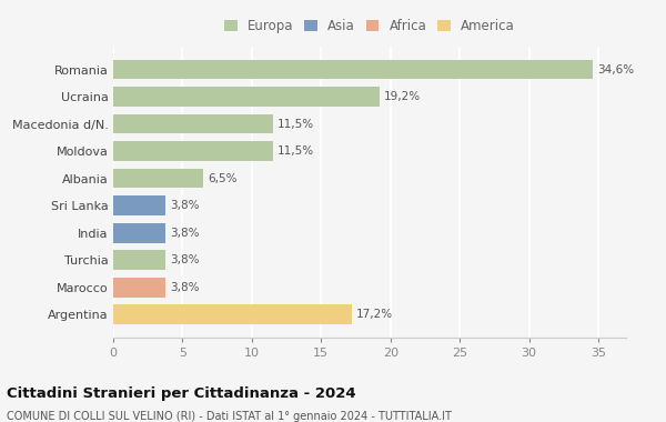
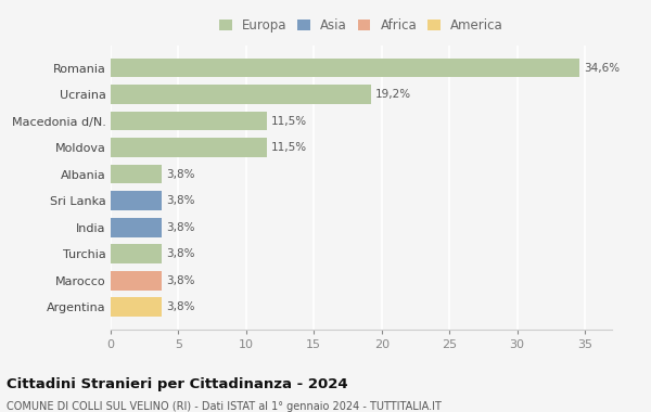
Albania: 6,5% -> 3,8%
Argentina: 17,2% -> 3,8%
